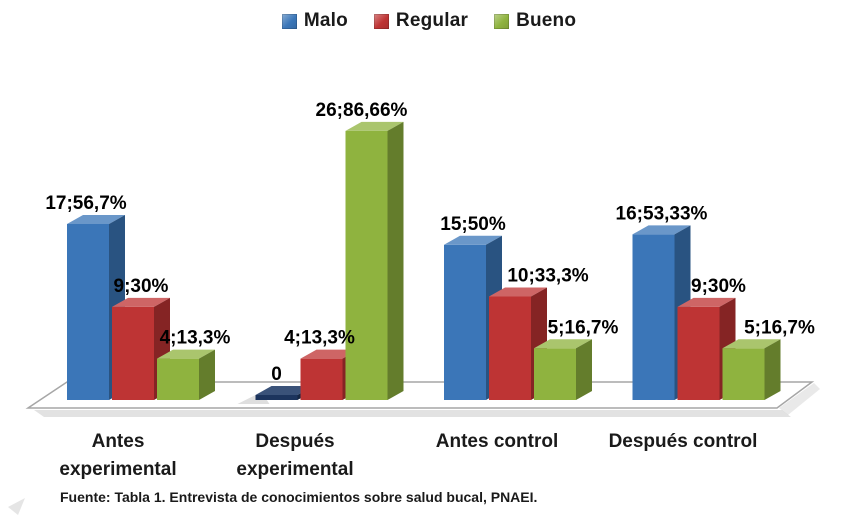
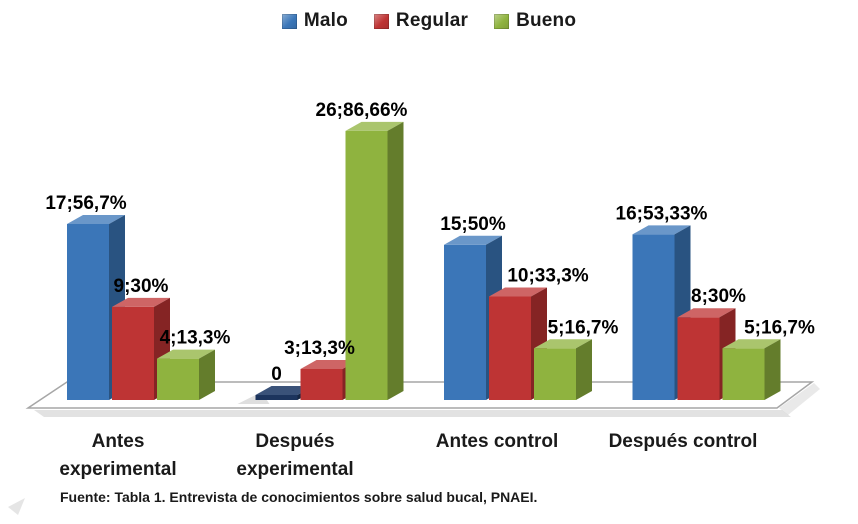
Regular/Después experimental: 4 -> 3
Regular/Después control: 9 -> 8
